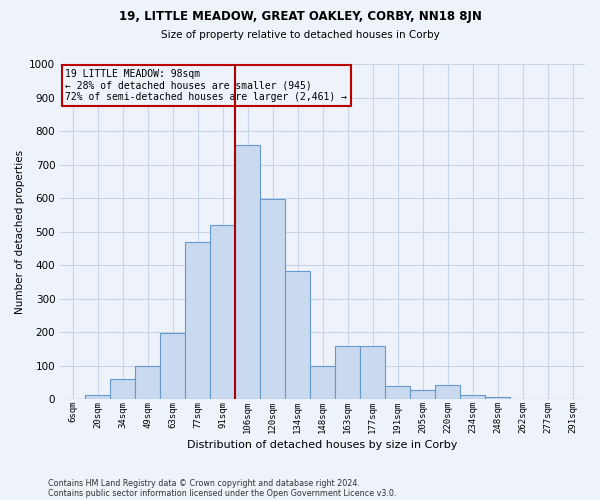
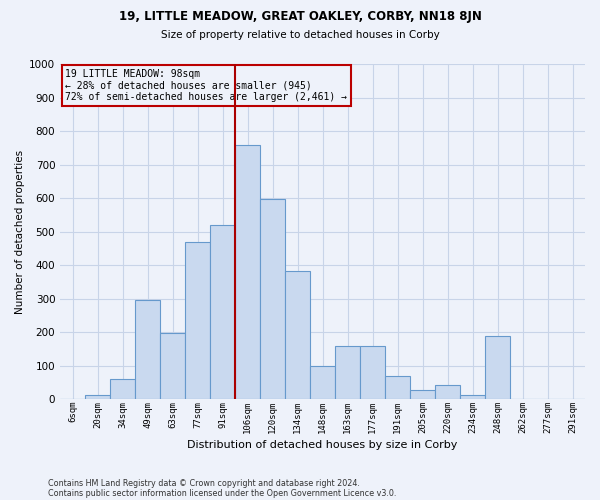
49sqm: 100 -> 295
191sqm: 40 -> 70
248sqm: 7 -> 190
